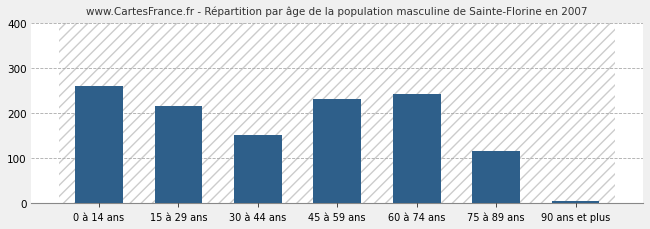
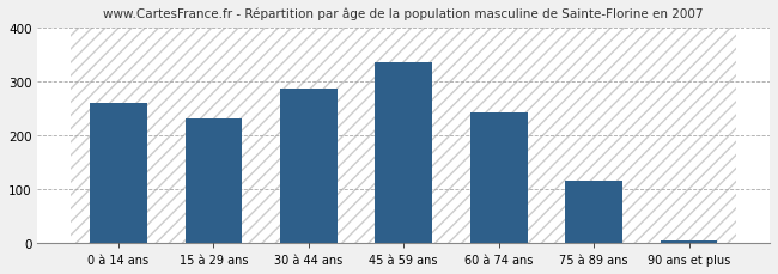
15 à 29 ans: 215 -> 230
30 à 44 ans: 150 -> 287
45 à 59 ans: 230 -> 335
